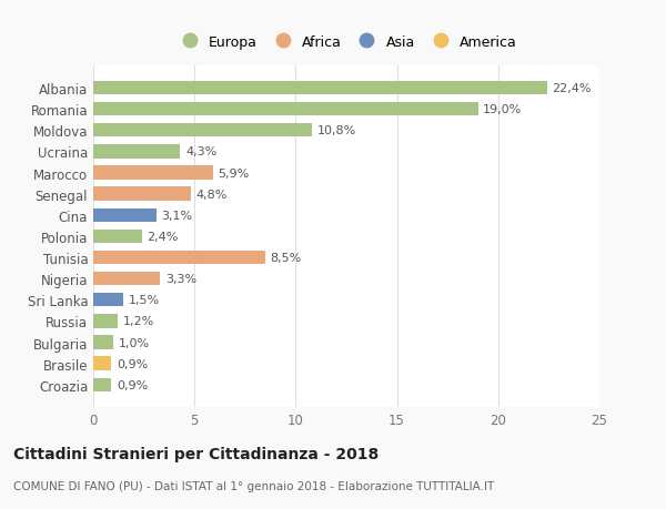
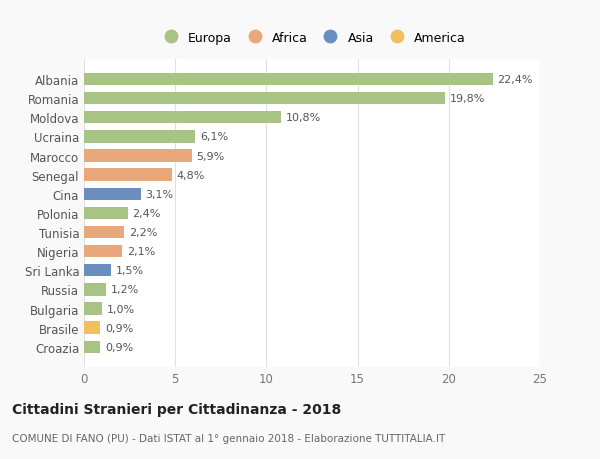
Romania: 19,0% -> 19,8%
Ucraina: 4,3% -> 6,1%
Tunisia: 8,5% -> 2,2%
Nigeria: 3,3% -> 2,1%
